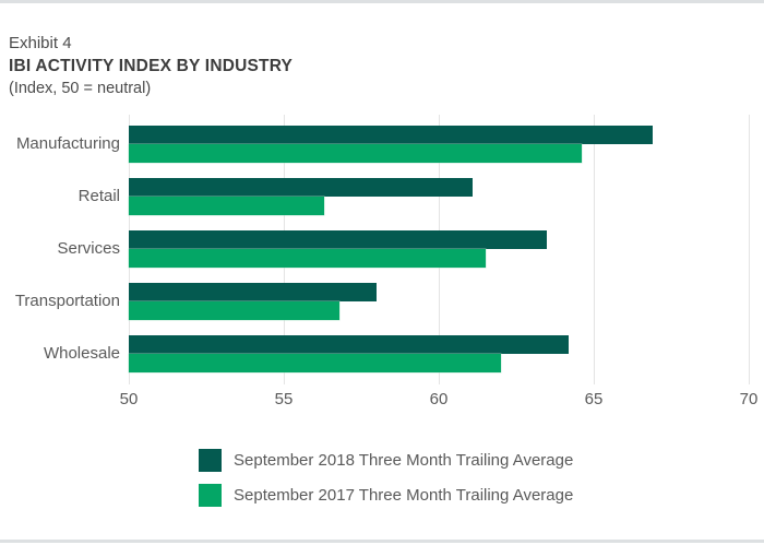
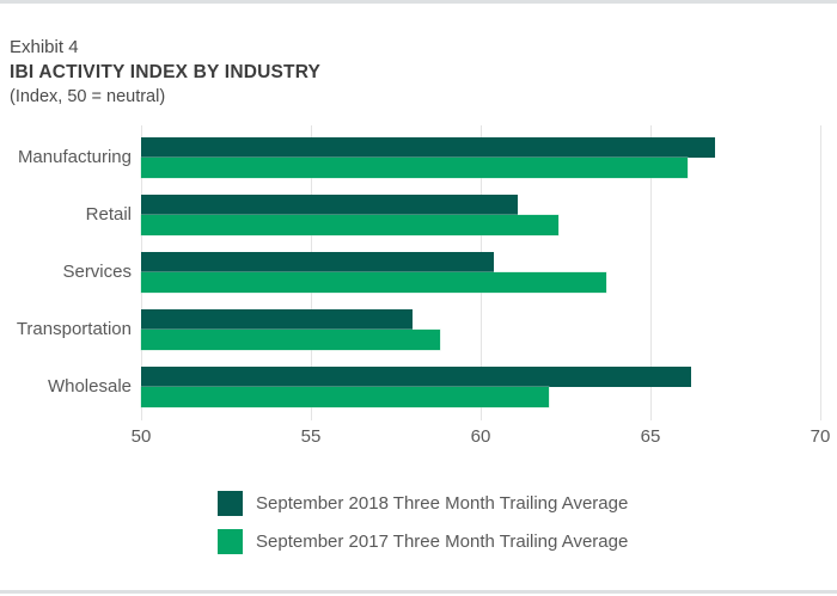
September 2017 Three Month Trailing Average/Manufacturing: 64.6 -> 66.1
September 2017 Three Month Trailing Average/Retail: 56.3 -> 62.3
September 2018 Three Month Trailing Average/Services: 63.5 -> 60.4
September 2017 Three Month Trailing Average/Services: 61.5 -> 63.7
September 2017 Three Month Trailing Average/Transportation: 56.8 -> 58.8
September 2018 Three Month Trailing Average/Wholesale: 64.2 -> 66.2
